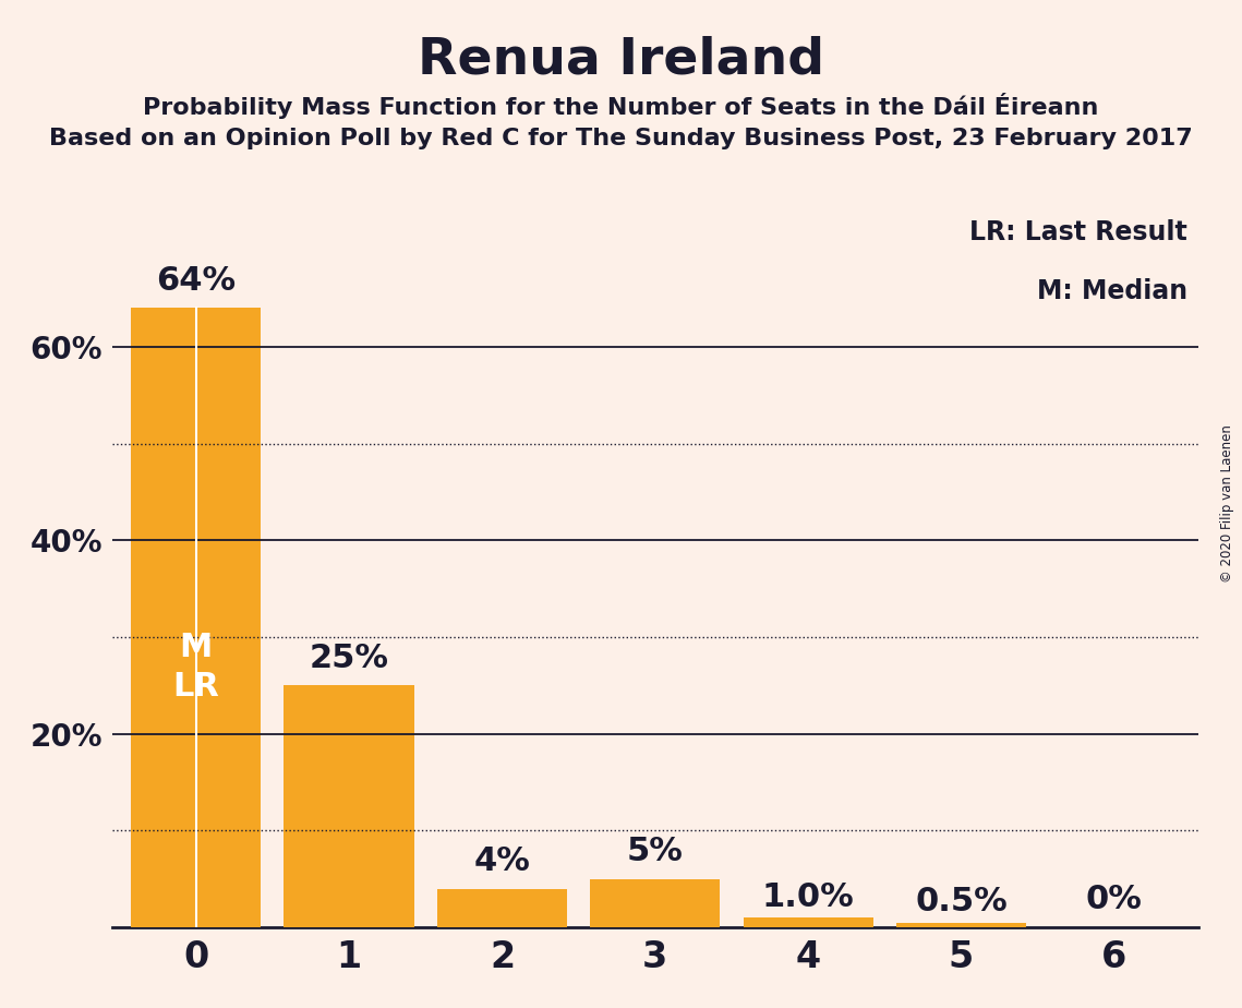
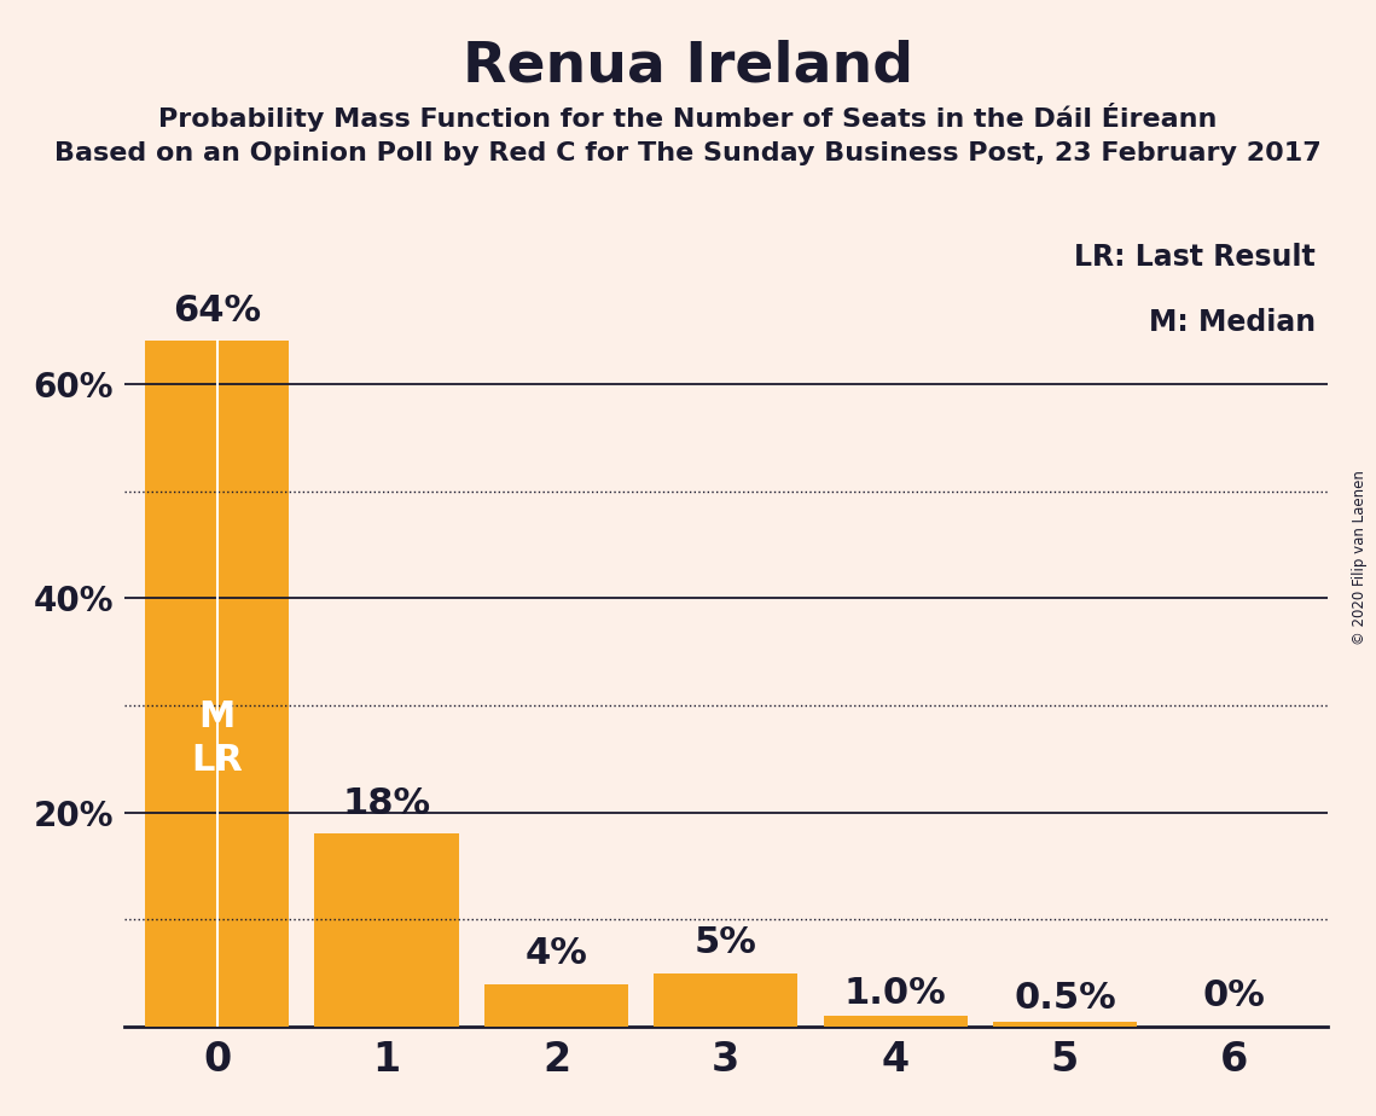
1: 25% -> 18%
